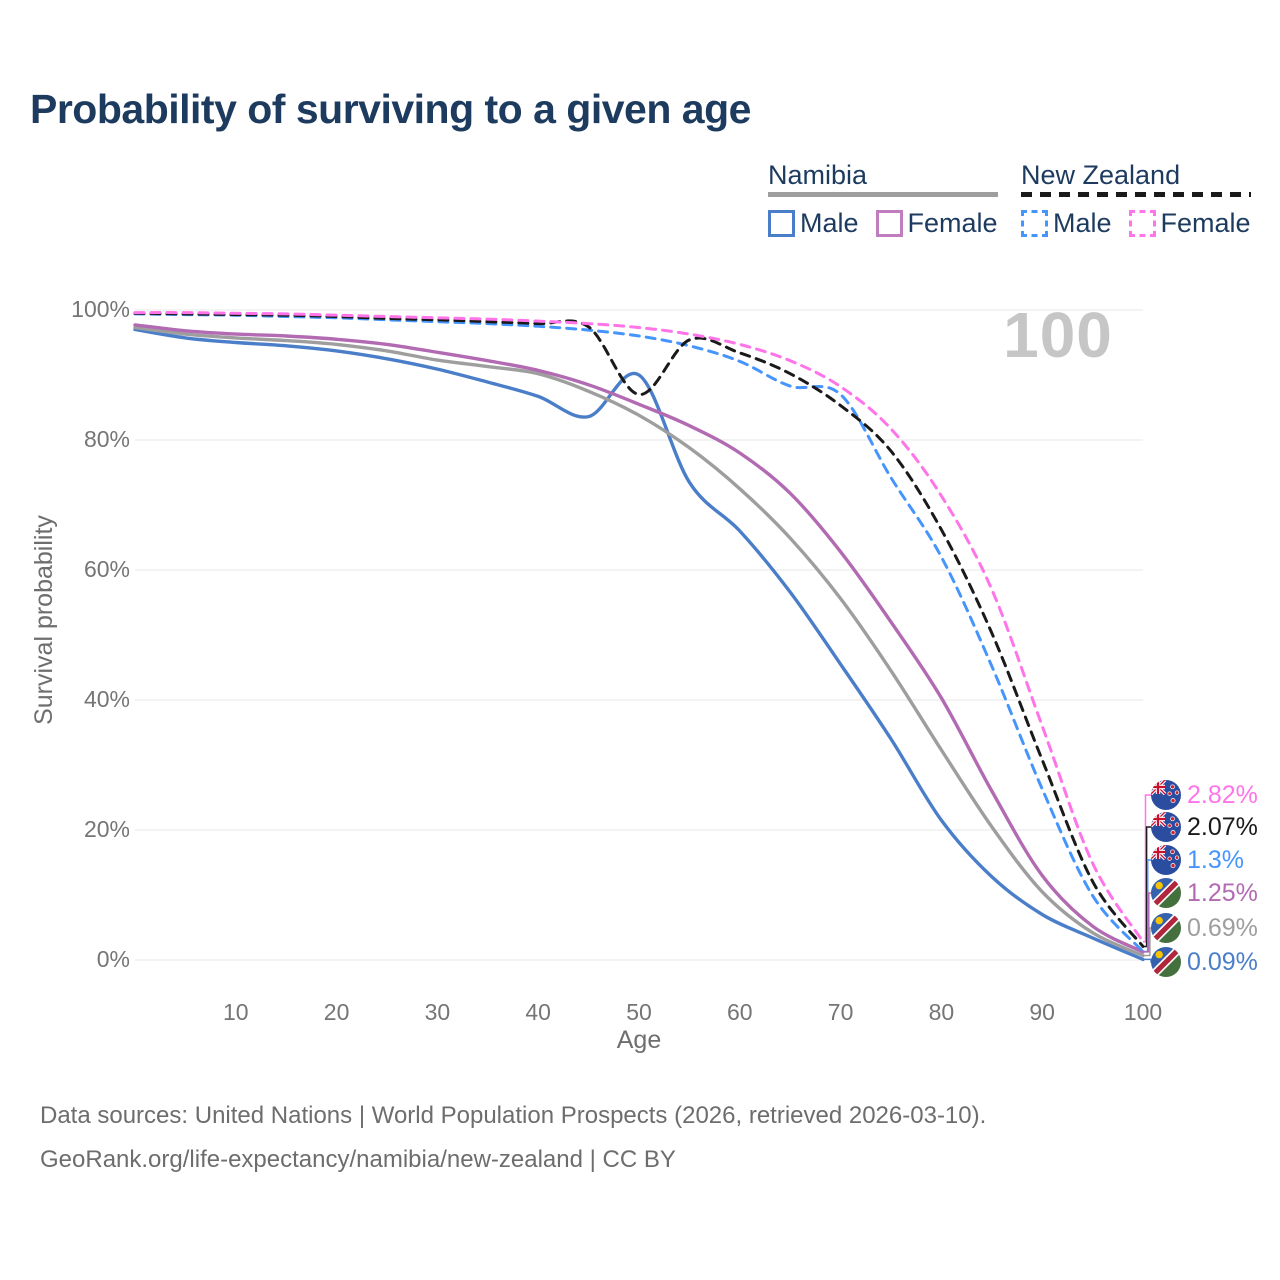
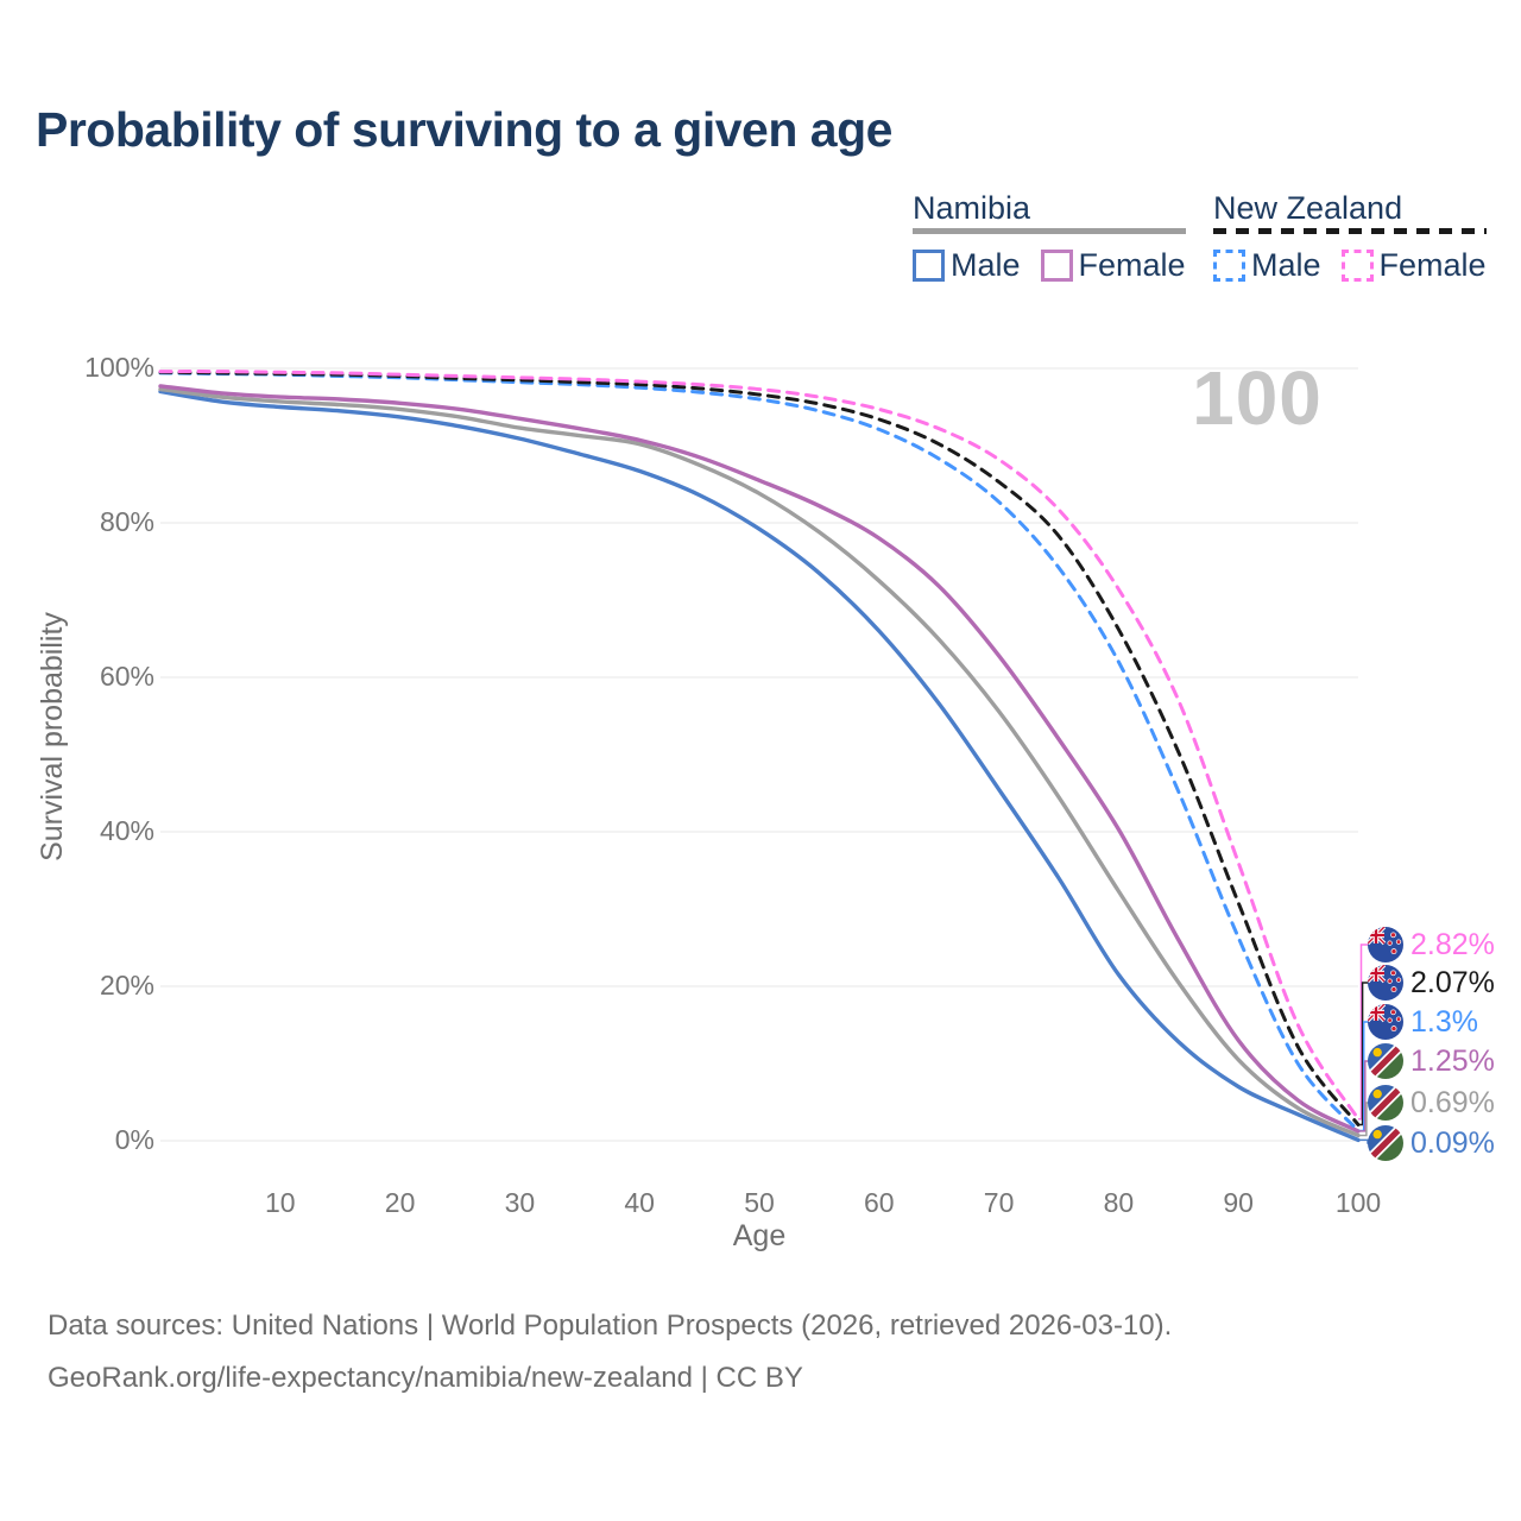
Namibia Male/50: 90% -> 79%
New Zealand/50: 87% -> 97%
New Zealand Male/70: 87% -> 83%
